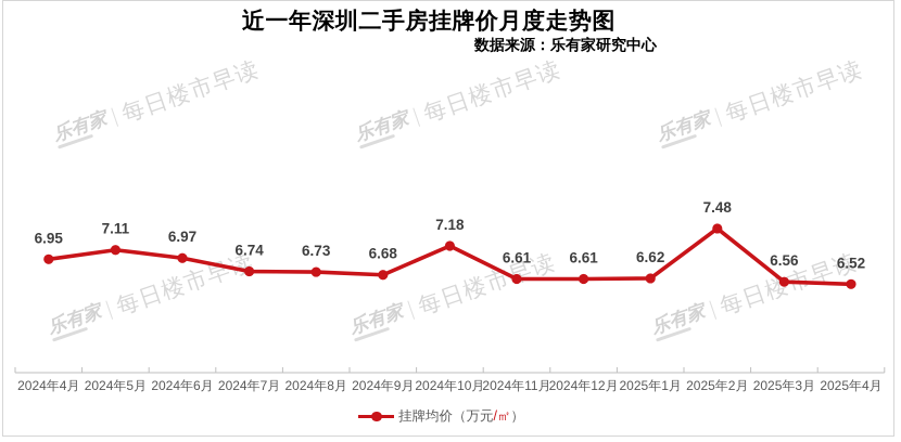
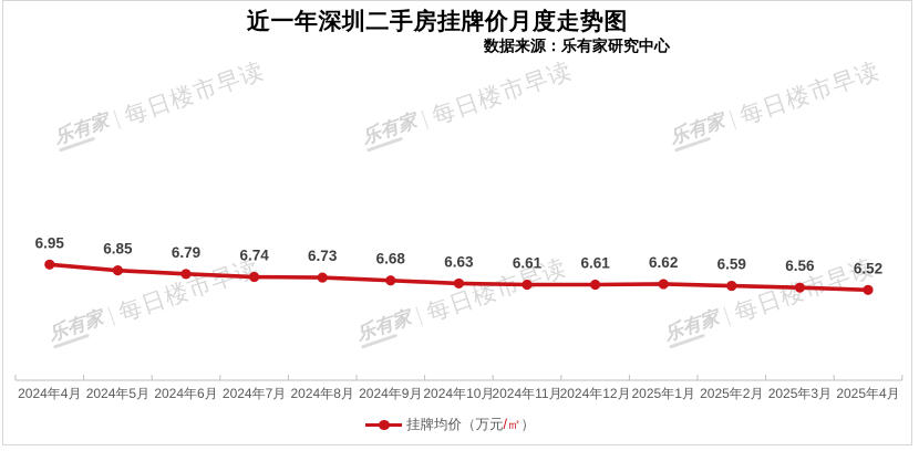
2024年5月: 7.11 -> 6.85
2024年6月: 6.97 -> 6.79
2024年10月: 7.18 -> 6.63
2025年2月: 7.48 -> 6.59
